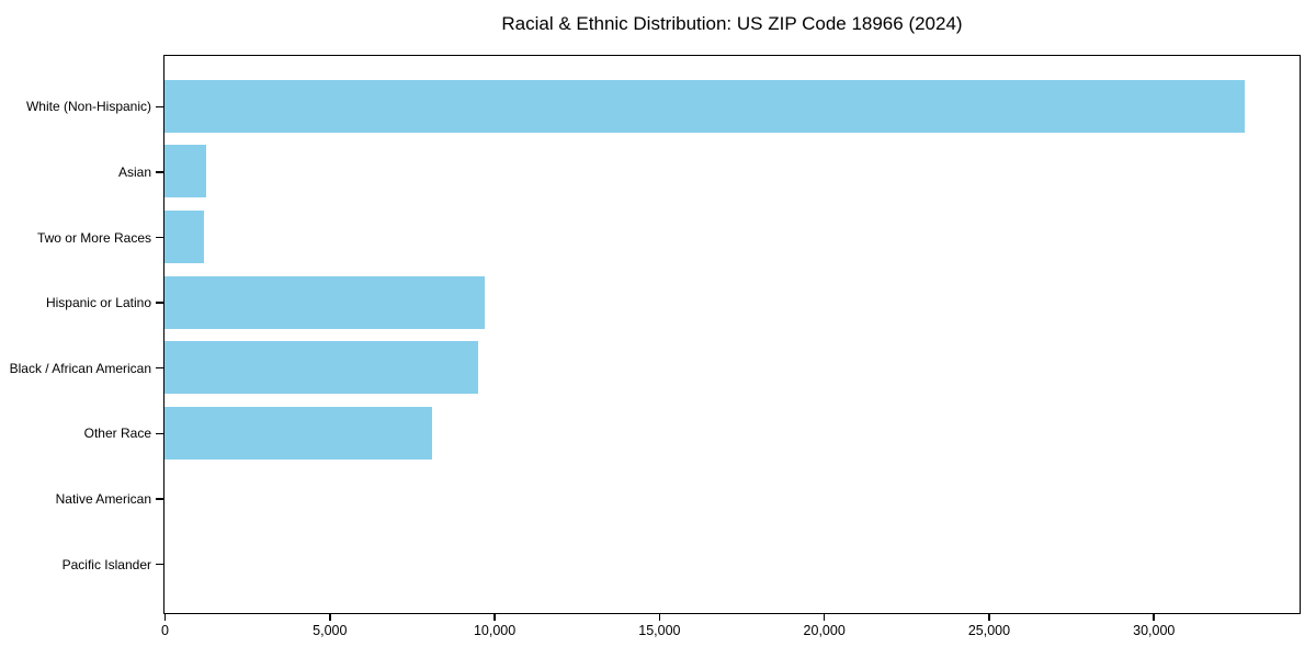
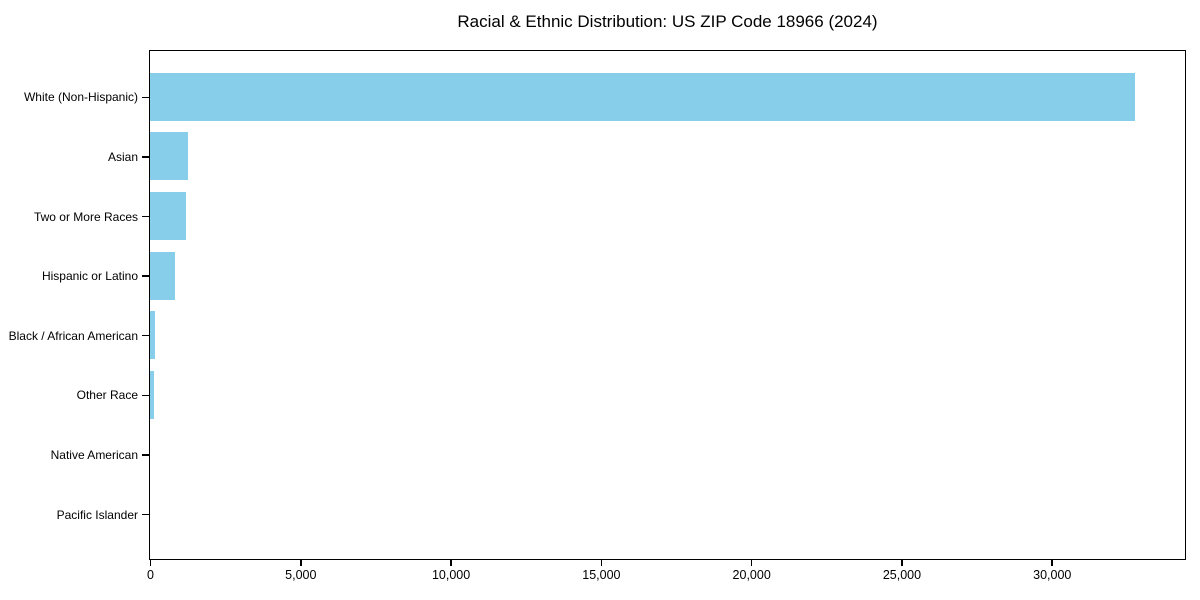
Hispanic or Latino: 9700 -> 800
Black / African American: 9500 -> 200
Other Race: 8100 -> 100
